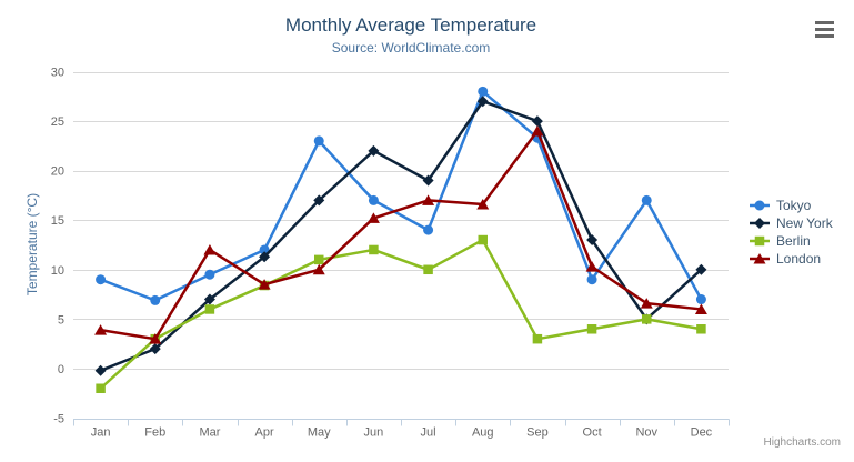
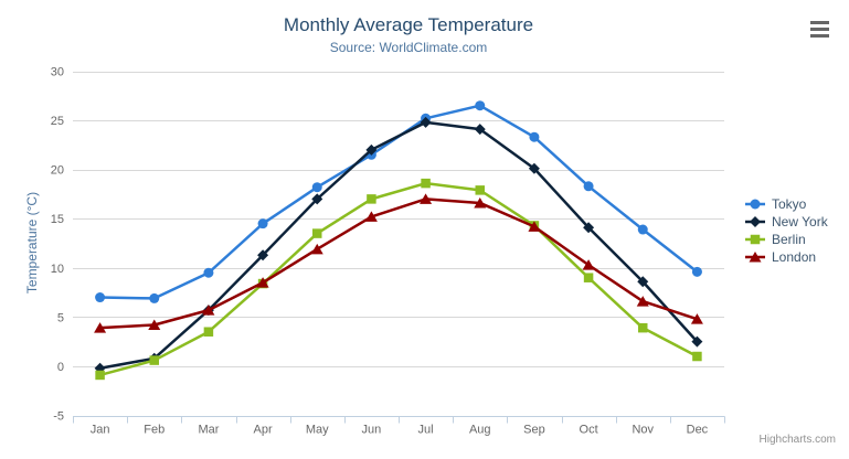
Tokyo/Jan: 9 -> 7
Berlin/Jan: -2 -> -1
New York/Feb: 2 -> 1
Berlin/Feb: 3 -> 1
London/Feb: 3 -> 4
New York/Mar: 7 -> 6
Berlin/Mar: 6 -> 4
London/Mar: 12 -> 6
Tokyo/Apr: 12 -> 14
Tokyo/May: 23 -> 18
Berlin/May: 11 -> 14
London/May: 10 -> 12
Tokyo/Jun: 17 -> 22
Berlin/Jun: 12 -> 17
Tokyo/Jul: 14 -> 25
New York/Jul: 19 -> 25
Berlin/Jul: 10 -> 19
Tokyo/Aug: 28 -> 26
New York/Aug: 27 -> 24
Berlin/Aug: 13 -> 18
New York/Sep: 25 -> 20
Berlin/Sep: 3 -> 14
London/Sep: 24 -> 14
Tokyo/Oct: 9 -> 18
New York/Oct: 13 -> 14
Berlin/Oct: 4 -> 9
Tokyo/Nov: 17 -> 14
New York/Nov: 5 -> 9
Berlin/Nov: 5 -> 4
Tokyo/Dec: 7 -> 10
New York/Dec: 10 -> 2
Berlin/Dec: 4 -> 1
London/Dec: 6 -> 5
